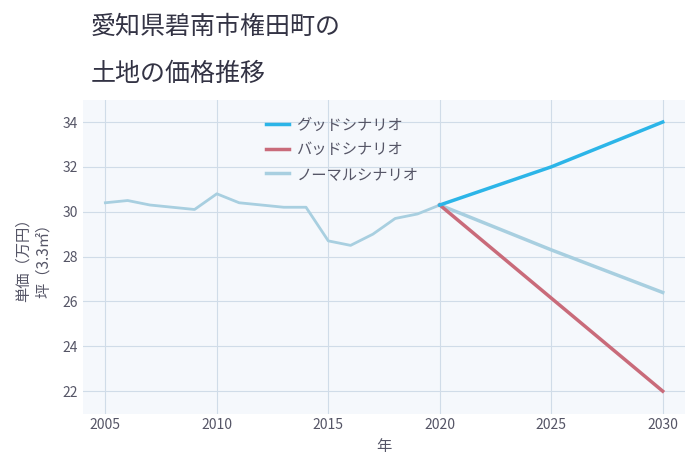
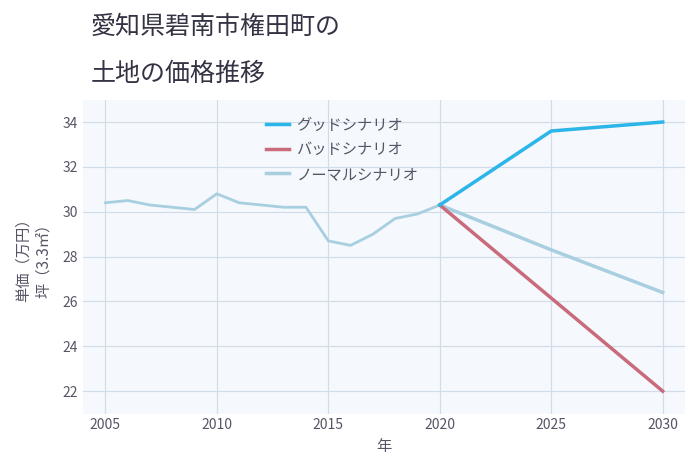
グッドシナリオ/2025: 32.0 -> 33.6
